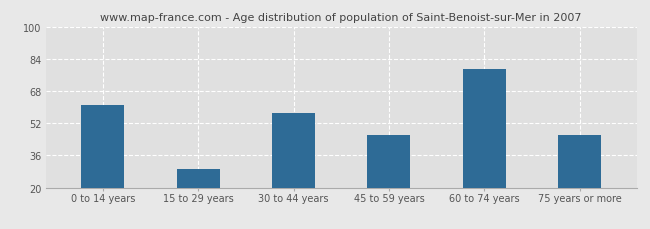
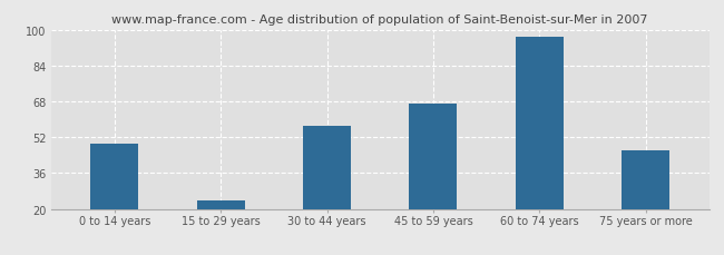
0 to 14 years: 61 -> 49
15 to 29 years: 29 -> 24
45 to 59 years: 46 -> 67
60 to 74 years: 79 -> 97
